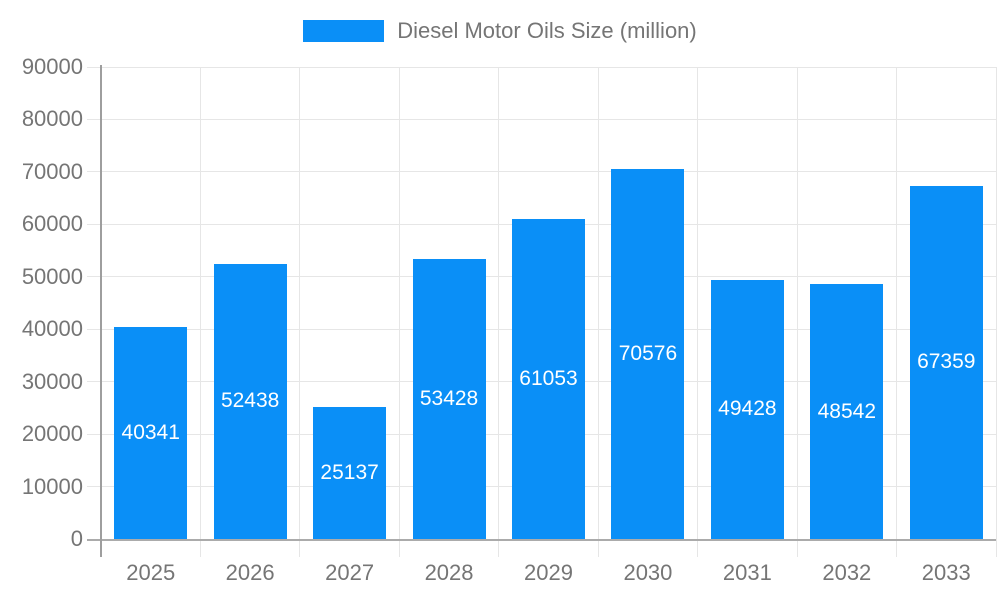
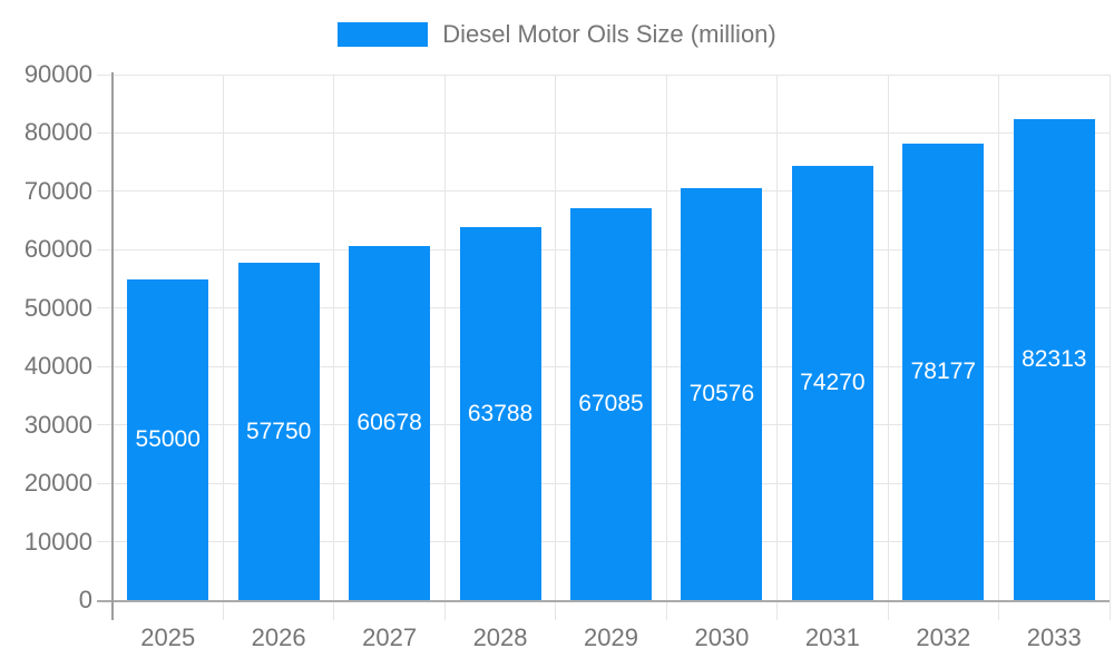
2025: 40341 -> 55000
2026: 52438 -> 57750
2027: 25137 -> 60678
2028: 53428 -> 63788
2029: 61053 -> 67085
2031: 49428 -> 74270
2032: 48542 -> 78177
2033: 67359 -> 82313
